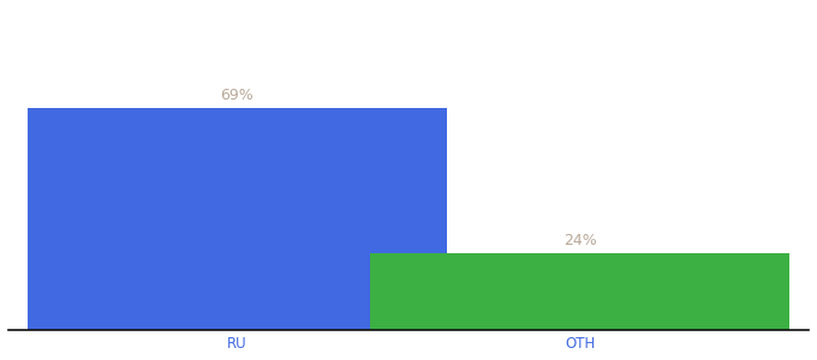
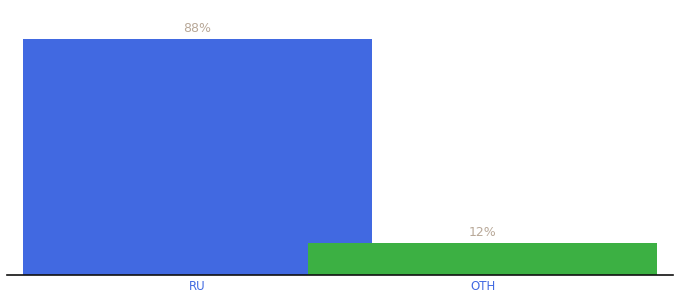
RU: 69% -> 88%
OTH: 24% -> 12%
